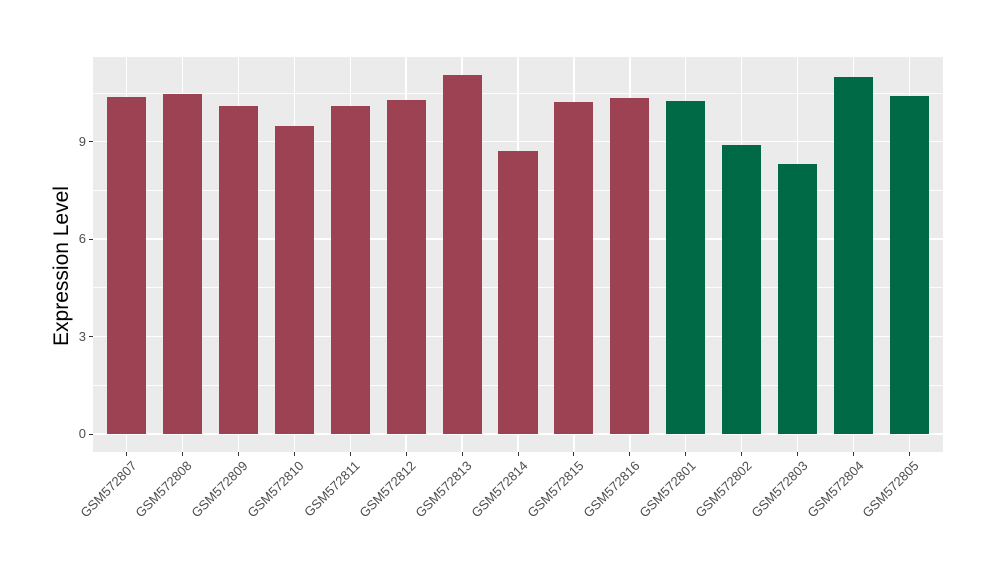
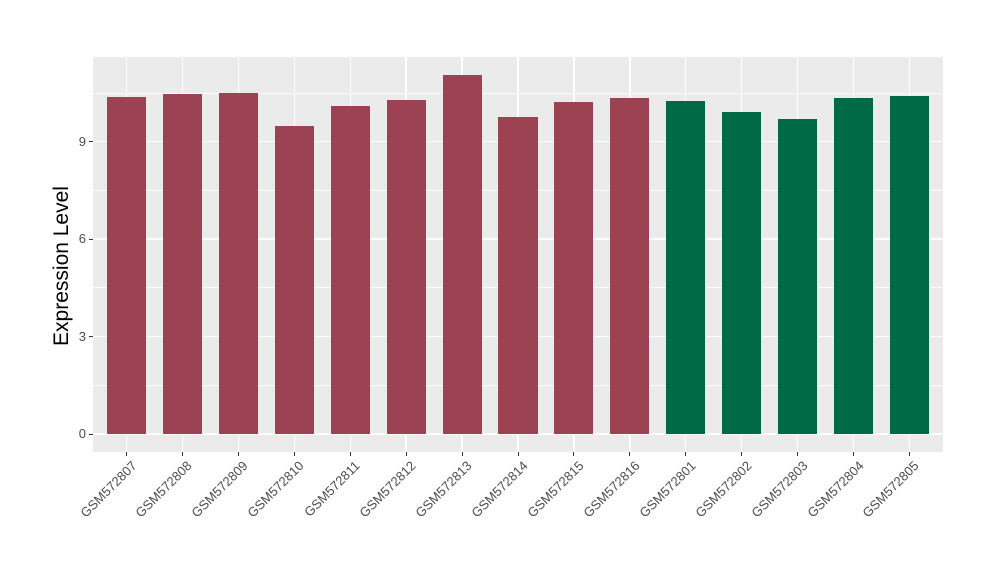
GSM572809: 10.1 -> 10.5
GSM572814: 8.7 -> 9.8
GSM572802: 8.9 -> 9.9
GSM572803: 8.3 -> 9.7
GSM572804: 11.0 -> 10.4
